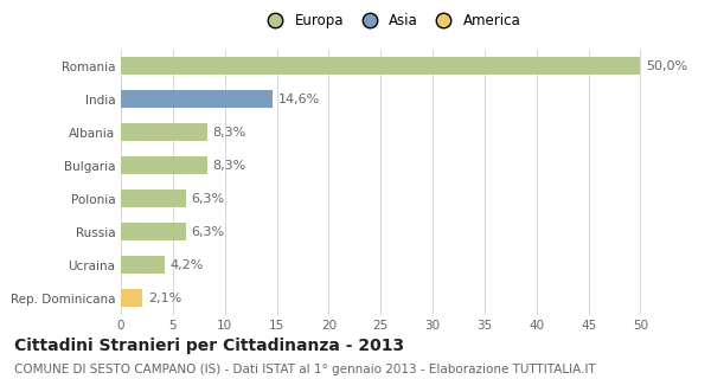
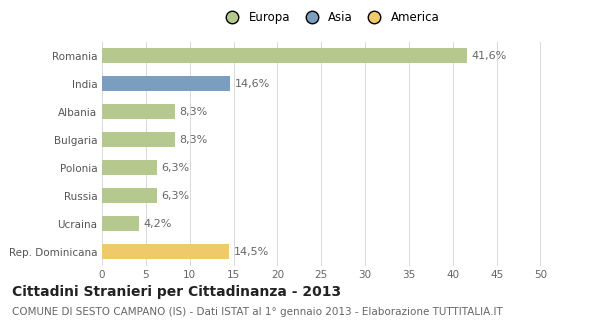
Romania: 50,0% -> 41,6%
Rep. Dominicana: 2,1% -> 14,5%
